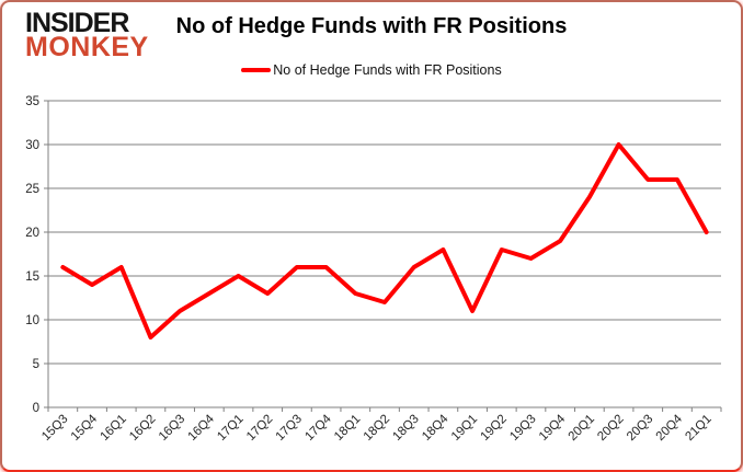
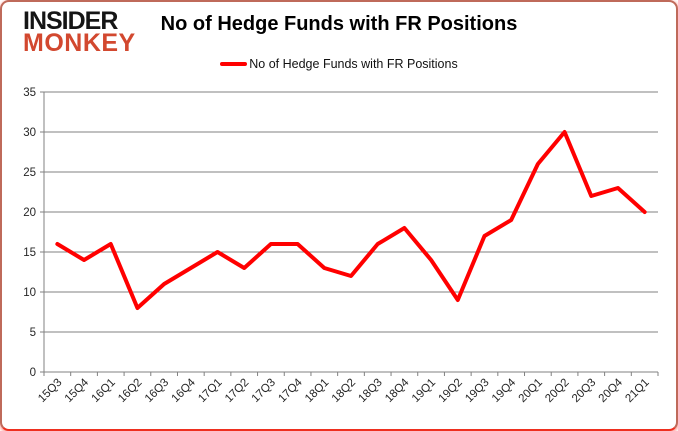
19Q1: 11 -> 14
19Q2: 18 -> 9
20Q1: 24 -> 26
20Q3: 26 -> 22
20Q4: 26 -> 23
